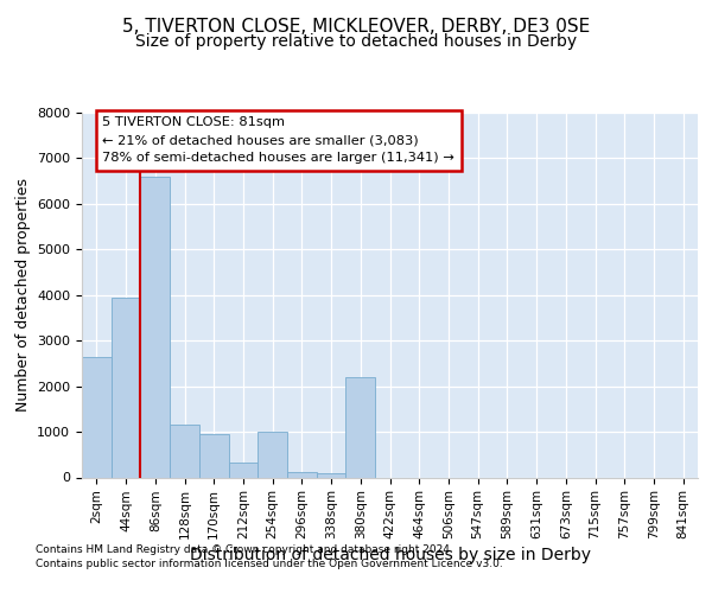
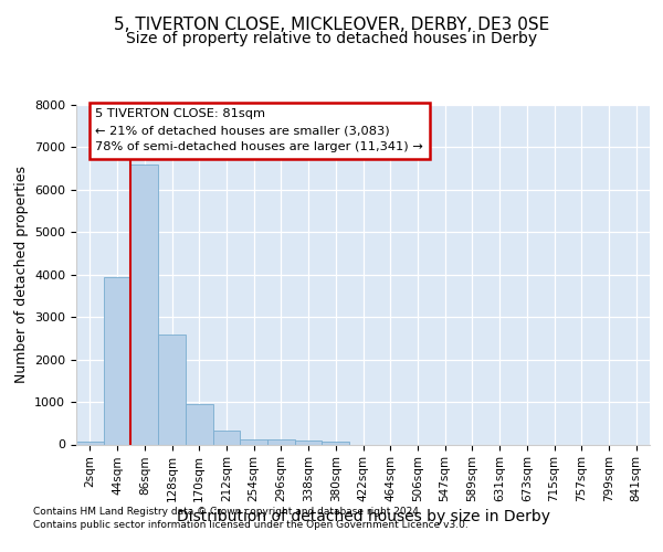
2sqm: 2650 -> 80
128sqm: 1150 -> 2600
254sqm: 1000 -> 130
380sqm: 2200 -> 60
